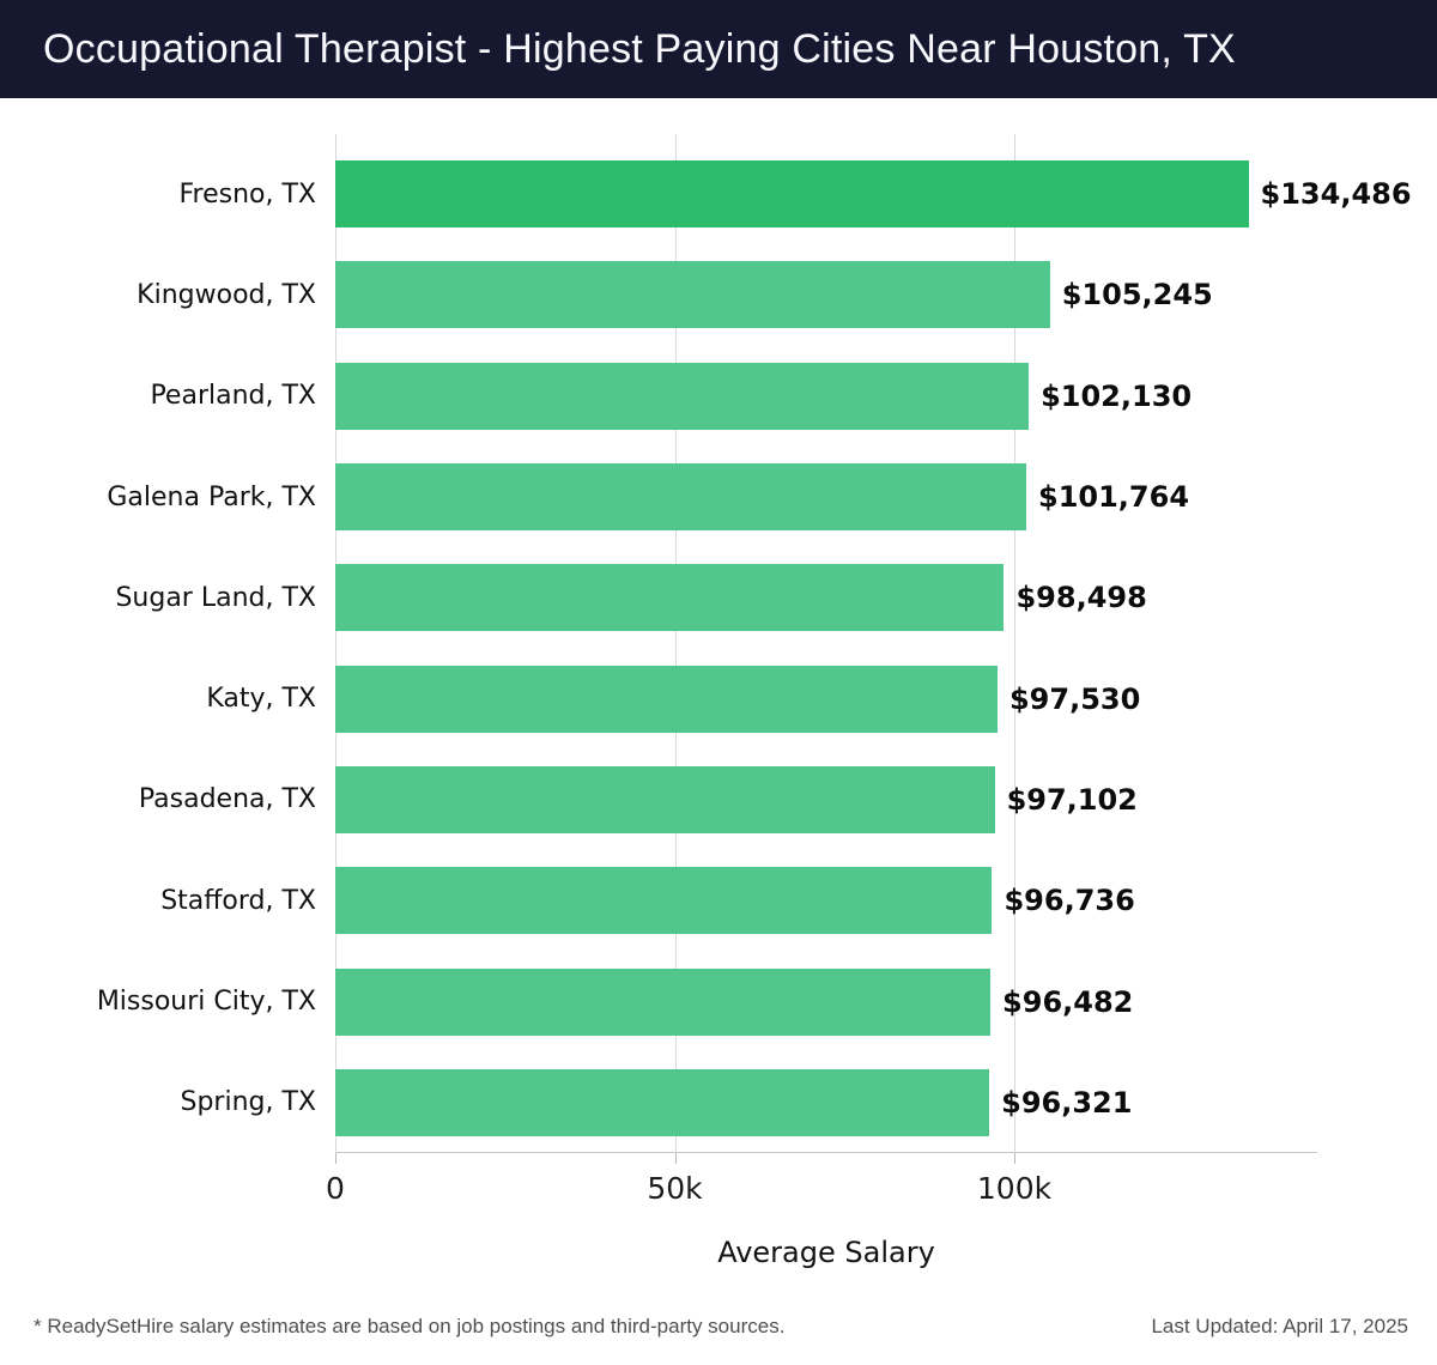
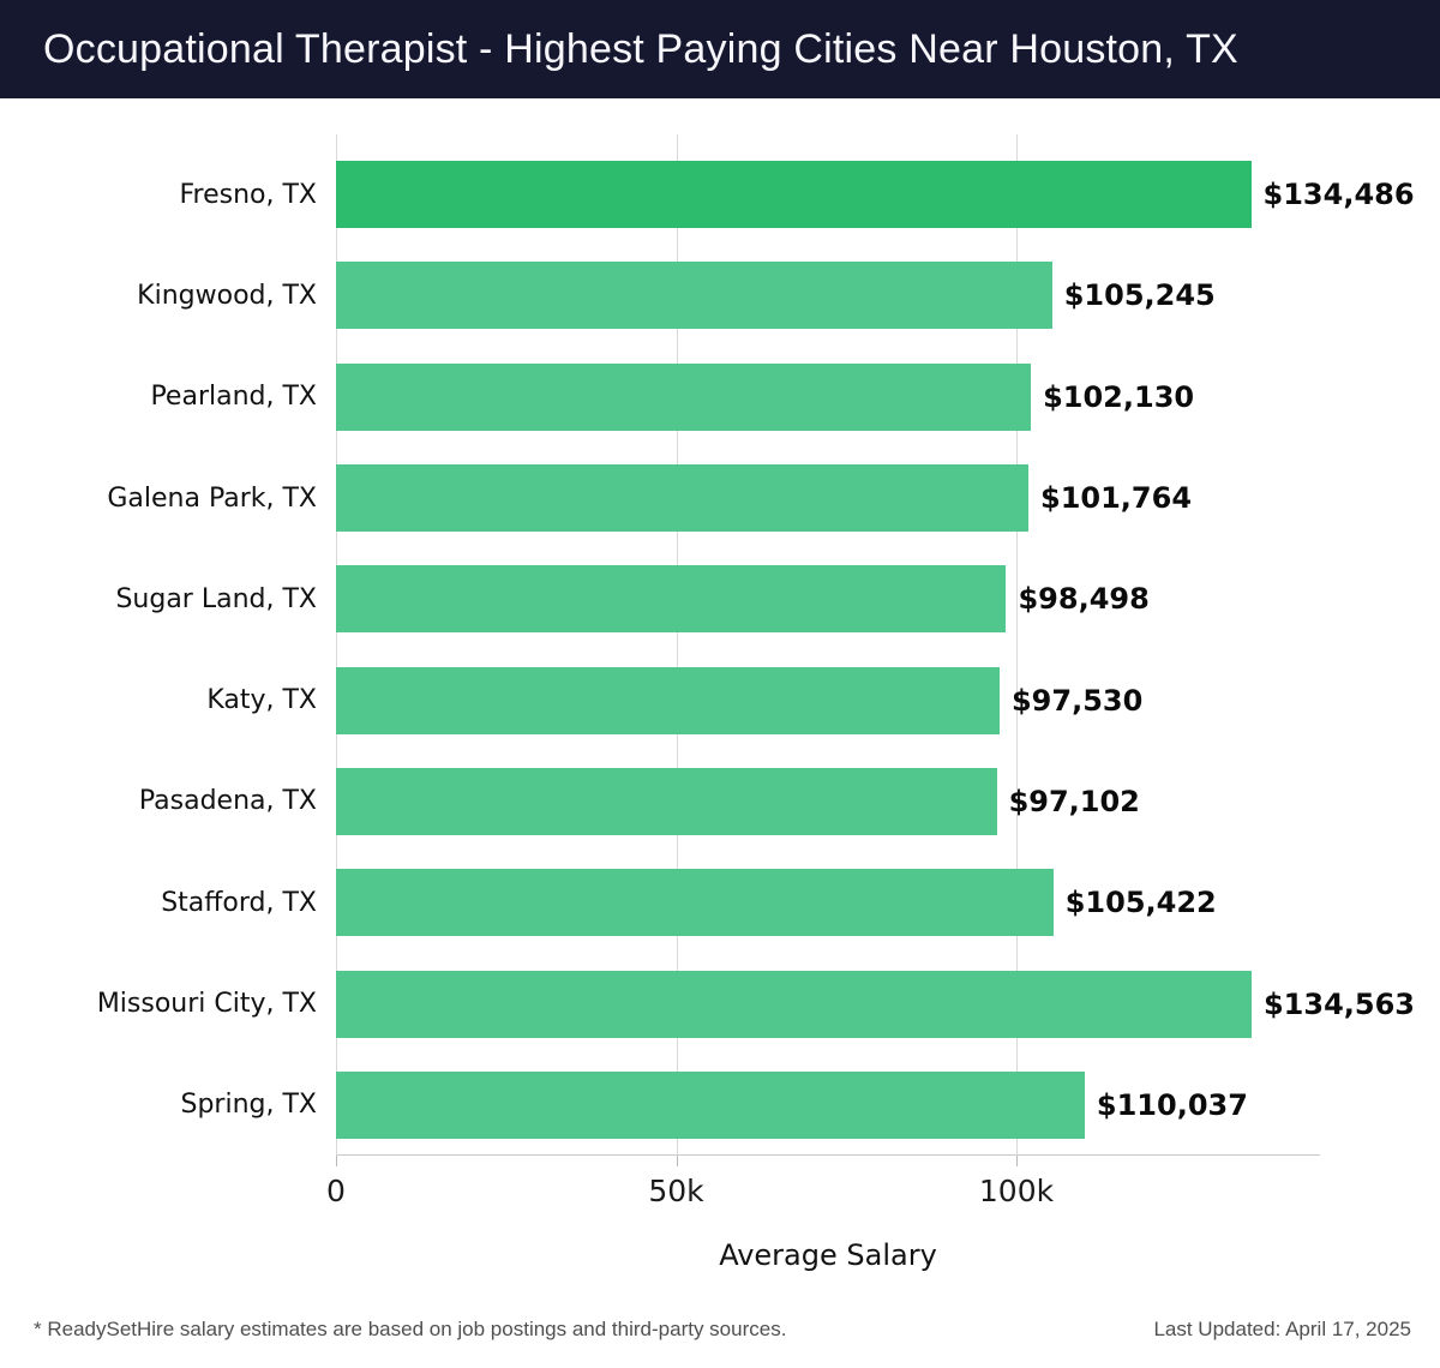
Stafford, TX: $96,736 -> $105,422
Missouri City, TX: $96,482 -> $134,563
Spring, TX: $96,321 -> $110,037
